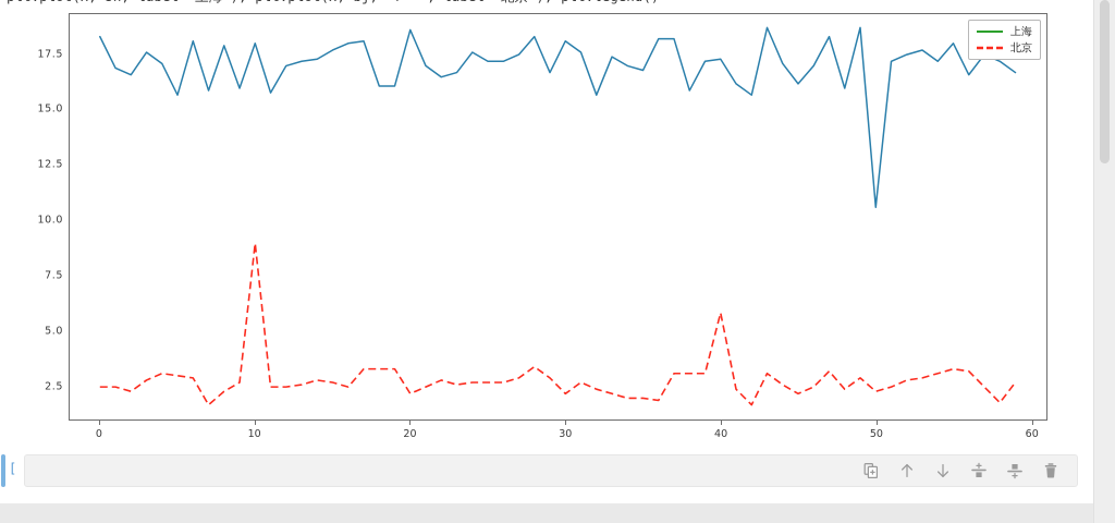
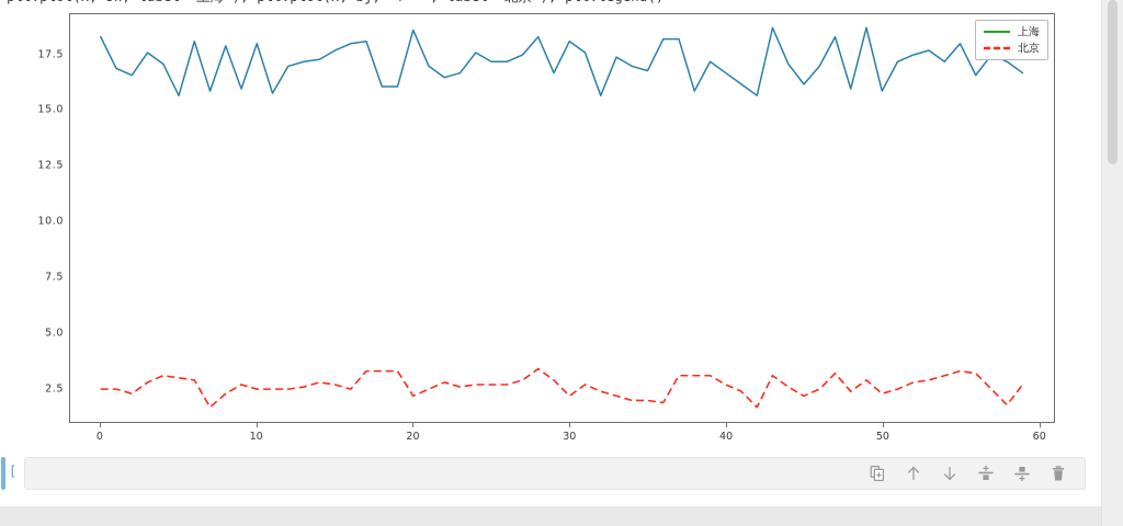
北京/10: 8.4 -> 2.0
上海/40: 16.6 -> 16.0
北京/40: 5.3 -> 2.2
上海/50: 10.0 -> 15.2
